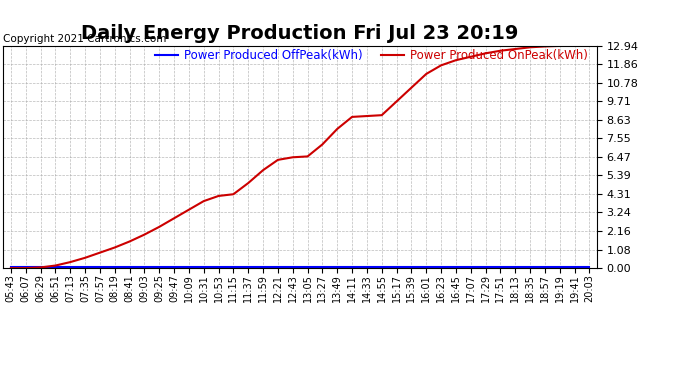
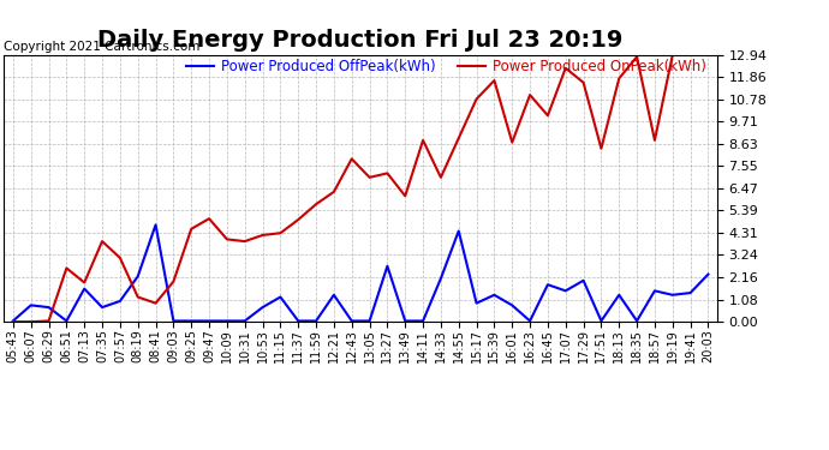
Power Produced OffPeak(kWh)/06:07: 0.0 -> 0.8
Power Produced OffPeak(kWh)/06:29: 0.0 -> 0.7
Power Produced OnPeak(kWh)/06:51: 0.1 -> 2.6
Power Produced OffPeak(kWh)/07:13: 0.0 -> 1.6
Power Produced OnPeak(kWh)/07:13: 0.3 -> 1.9
Power Produced OffPeak(kWh)/07:35: 0.0 -> 0.7
Power Produced OnPeak(kWh)/07:35: 0.6 -> 3.9
Power Produced OffPeak(kWh)/07:57: 0.0 -> 1.0
Power Produced OnPeak(kWh)/07:57: 0.9 -> 3.1
Power Produced OffPeak(kWh)/08:19: 0.0 -> 2.2
Power Produced OffPeak(kWh)/08:41: 0.0 -> 4.7
Power Produced OnPeak(kWh)/08:41: 1.6 -> 0.9
Power Produced OnPeak(kWh)/09:25: 2.4 -> 4.5
Power Produced OnPeak(kWh)/09:47: 2.9 -> 5.0
Power Produced OnPeak(kWh)/10:09: 3.4 -> 4.0
Power Produced OffPeak(kWh)/10:53: 0.0 -> 0.7
Power Produced OffPeak(kWh)/11:15: 0.0 -> 1.2
Power Produced OffPeak(kWh)/12:21: 0.0 -> 1.3
Power Produced OnPeak(kWh)/12:43: 6.5 -> 7.9
Power Produced OnPeak(kWh)/13:05: 6.5 -> 7.0
Power Produced OffPeak(kWh)/13:27: 0.0 -> 2.7
Power Produced OnPeak(kWh)/13:49: 8.1 -> 6.1
Power Produced OffPeak(kWh)/14:33: 0.0 -> 2.1
Power Produced OnPeak(kWh)/14:33: 8.8 -> 7.0
Power Produced OffPeak(kWh)/14:55: 0.0 -> 4.4
Power Produced OffPeak(kWh)/15:17: 0.0 -> 0.9
Power Produced OnPeak(kWh)/15:17: 9.7 -> 10.8
Power Produced OffPeak(kWh)/15:39: 0.0 -> 1.3
Power Produced OnPeak(kWh)/15:39: 10.5 -> 11.7
Power Produced OffPeak(kWh)/16:01: 0.0 -> 0.8
Power Produced OnPeak(kWh)/16:01: 11.3 -> 8.7
Power Produced OnPeak(kWh)/16:23: 11.8 -> 11.0
Power Produced OffPeak(kWh)/16:45: 0.0 -> 1.8
Power Produced OnPeak(kWh)/16:45: 12.1 -> 10.0
Power Produced OffPeak(kWh)/17:07: 0.0 -> 1.5
Power Produced OffPeak(kWh)/17:29: 0.0 -> 2.0
Power Produced OnPeak(kWh)/17:29: 12.5 -> 11.6
Power Produced OnPeak(kWh)/17:51: 12.7 -> 8.4
Power Produced OffPeak(kWh)/18:13: 0.0 -> 1.3
Power Produced OnPeak(kWh)/18:13: 12.8 -> 11.8
Power Produced OffPeak(kWh)/18:57: 0.0 -> 1.5
Power Produced OnPeak(kWh)/18:57: 12.9 -> 8.8
Power Produced OffPeak(kWh)/19:19: 0.0 -> 1.3
Power Produced OffPeak(kWh)/19:41: 0.0 -> 1.4
Power Produced OffPeak(kWh)/20:03: 0.0 -> 2.3
